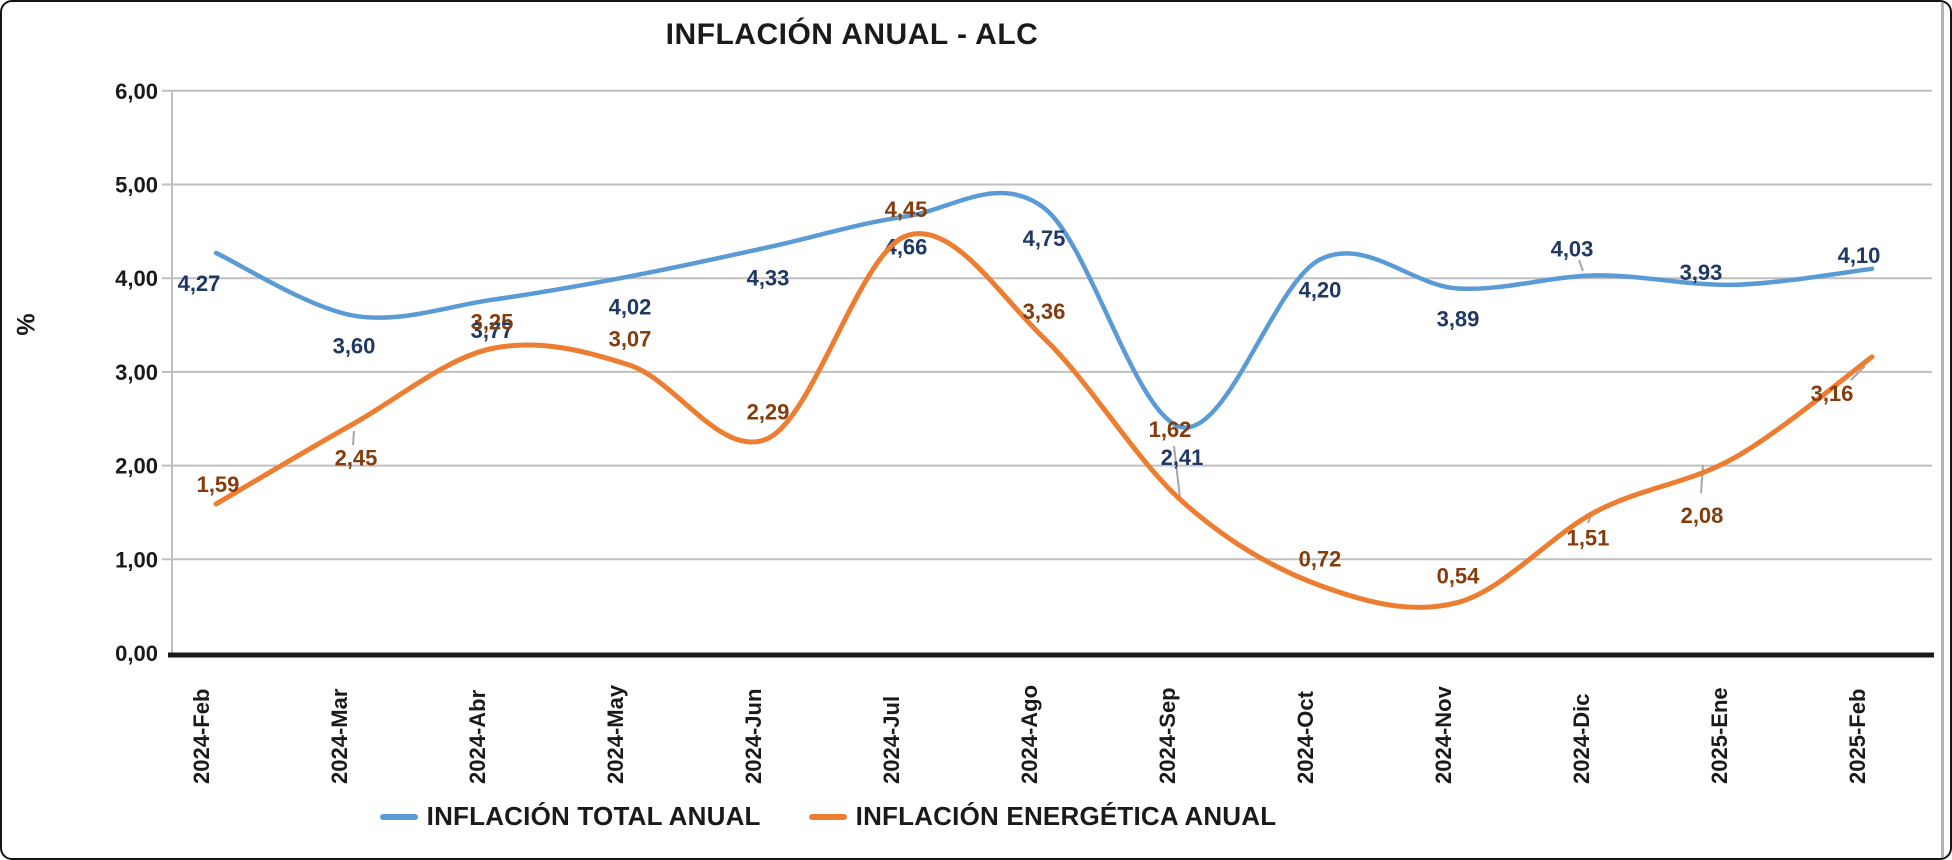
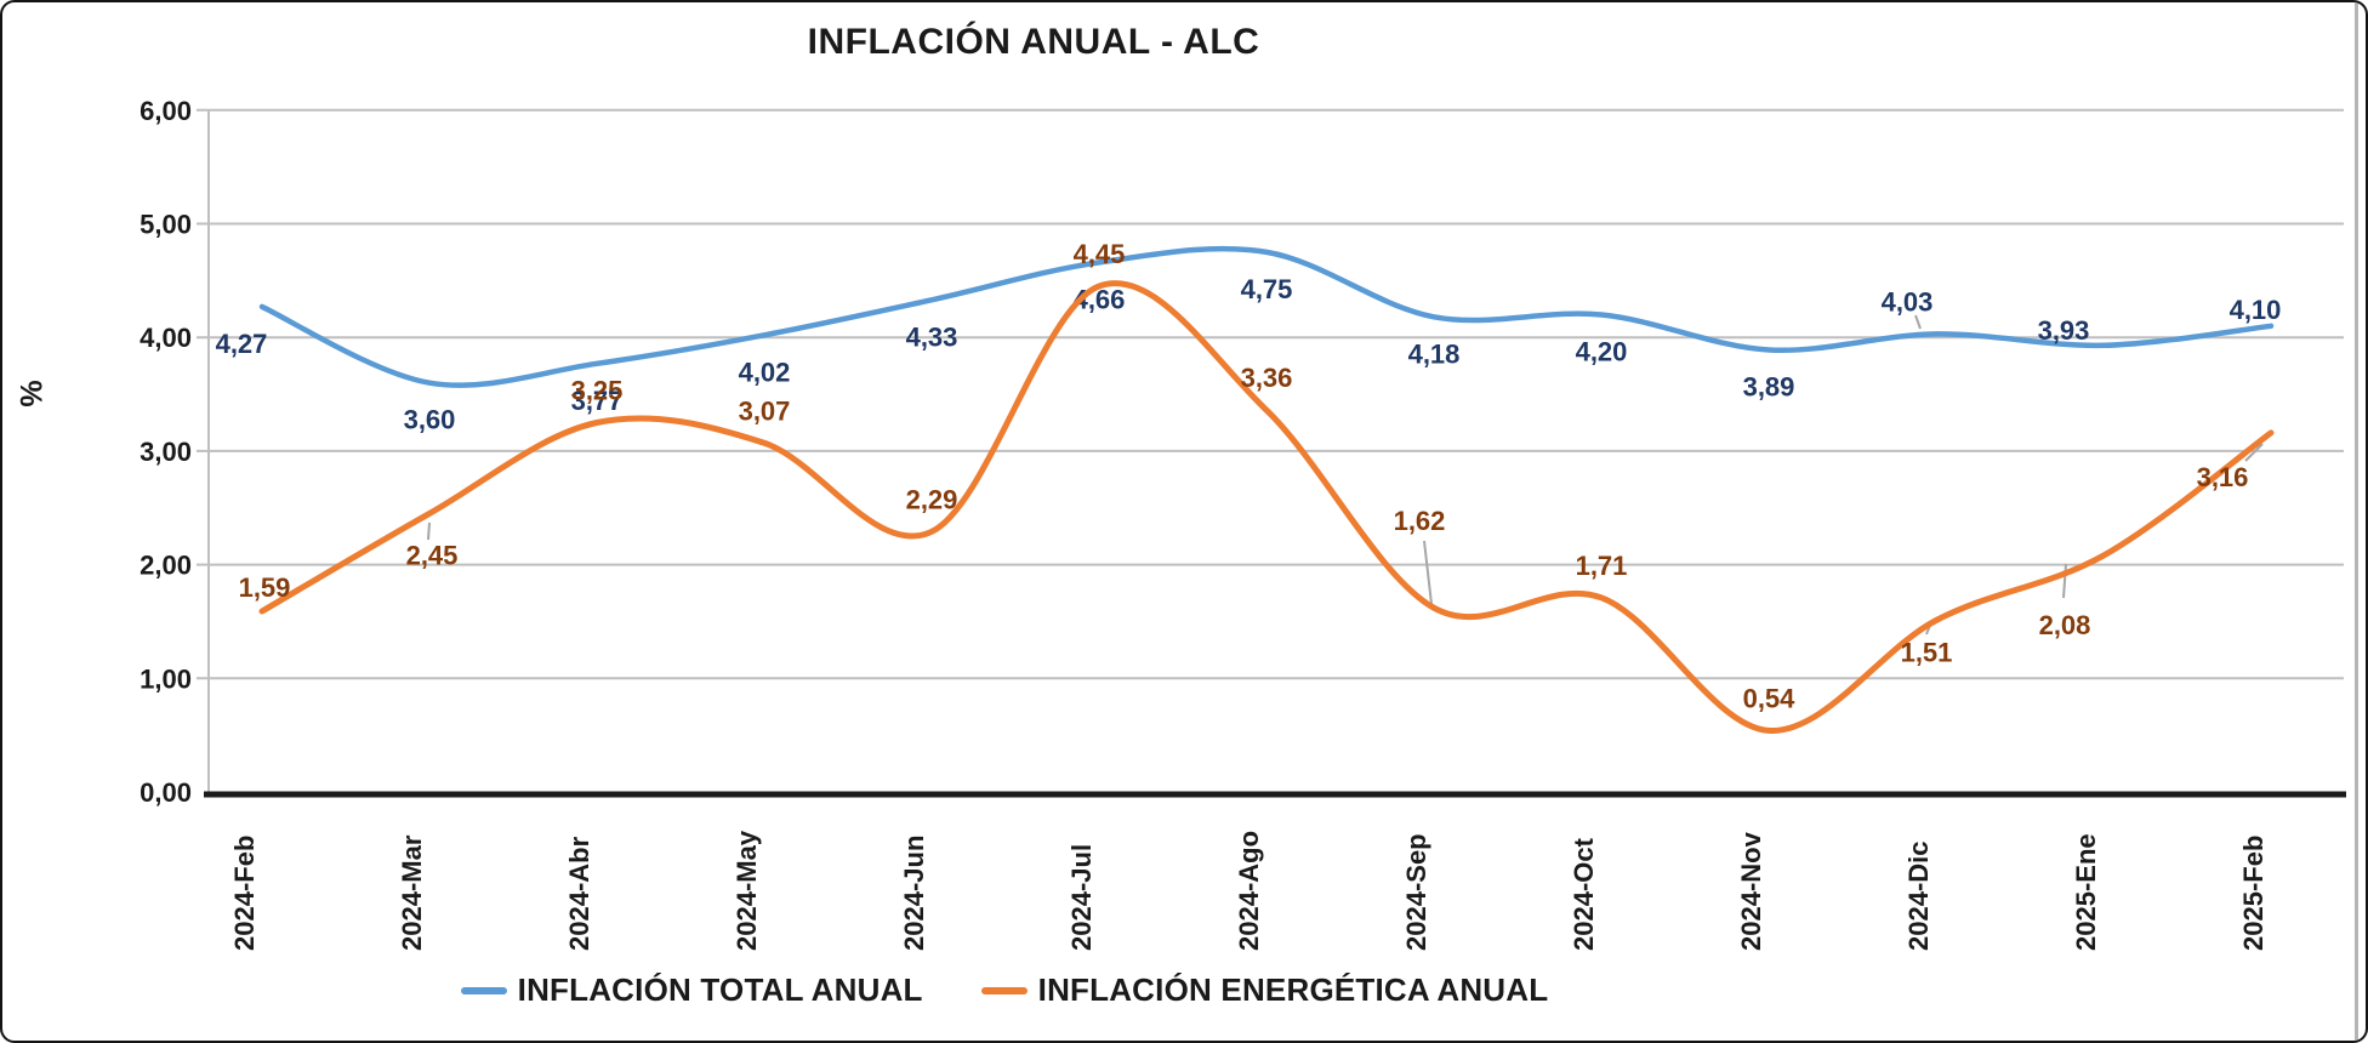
INFLACIÓN TOTAL ANUAL/2024-Sep: 2,41 -> 4,18
INFLACIÓN ENERGÉTICA ANUAL/2024-Oct: 0,72 -> 1,71
